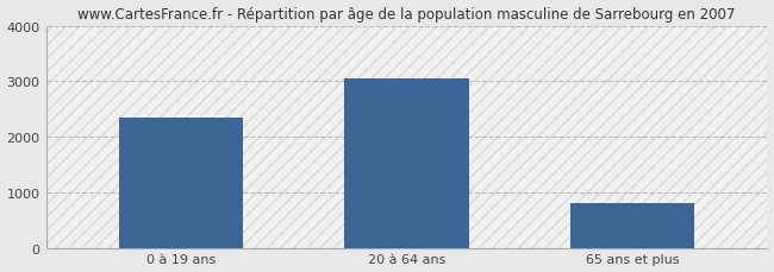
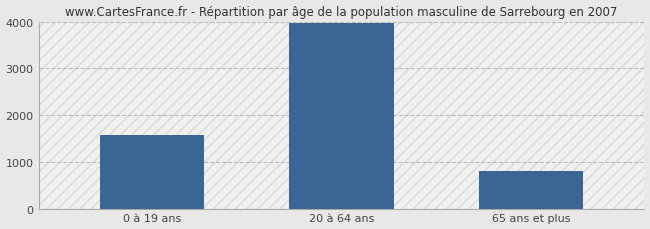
0 à 19 ans: 2350 -> 1570
20 à 64 ans: 3050 -> 3960
